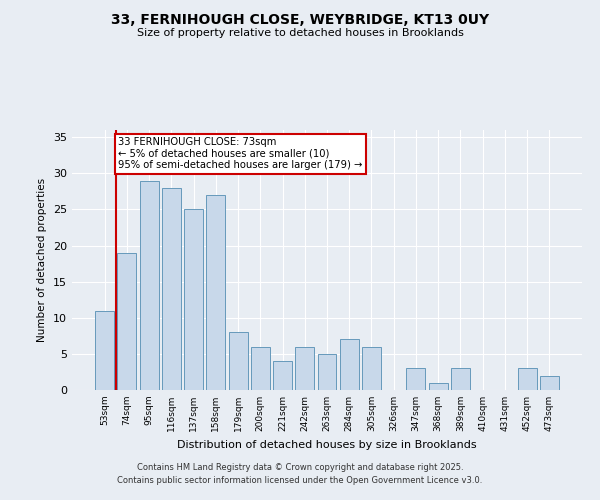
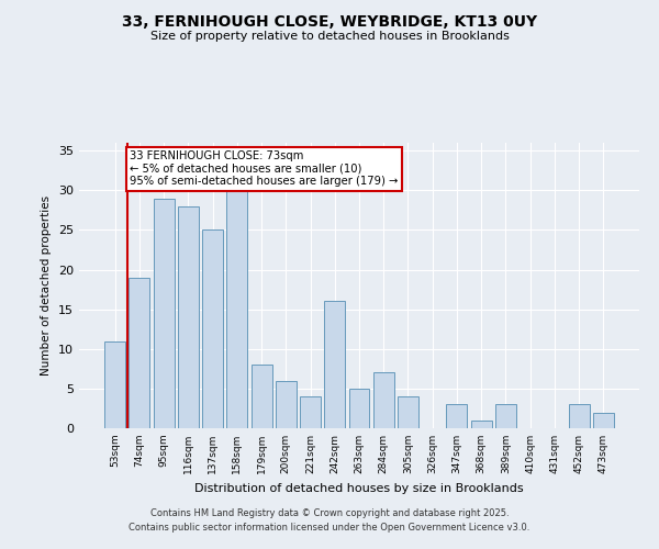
158sqm: 27 -> 30
242sqm: 6 -> 16
305sqm: 6 -> 4
